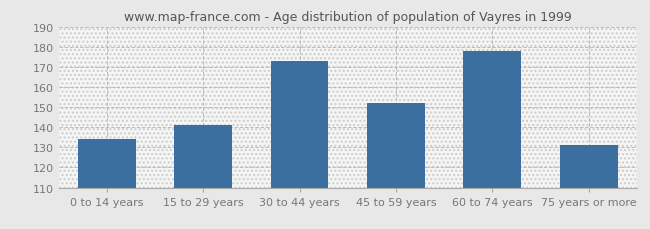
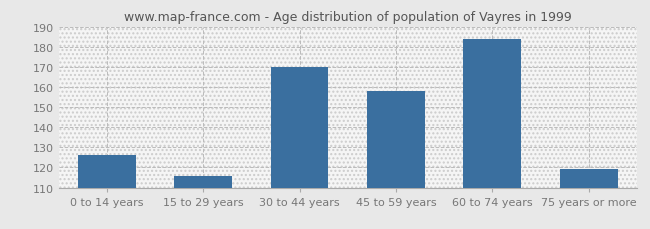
0 to 14 years: 134 -> 126
15 to 29 years: 141 -> 116
30 to 44 years: 173 -> 170
45 to 59 years: 152 -> 158
60 to 74 years: 178 -> 184
75 years or more: 131 -> 119
